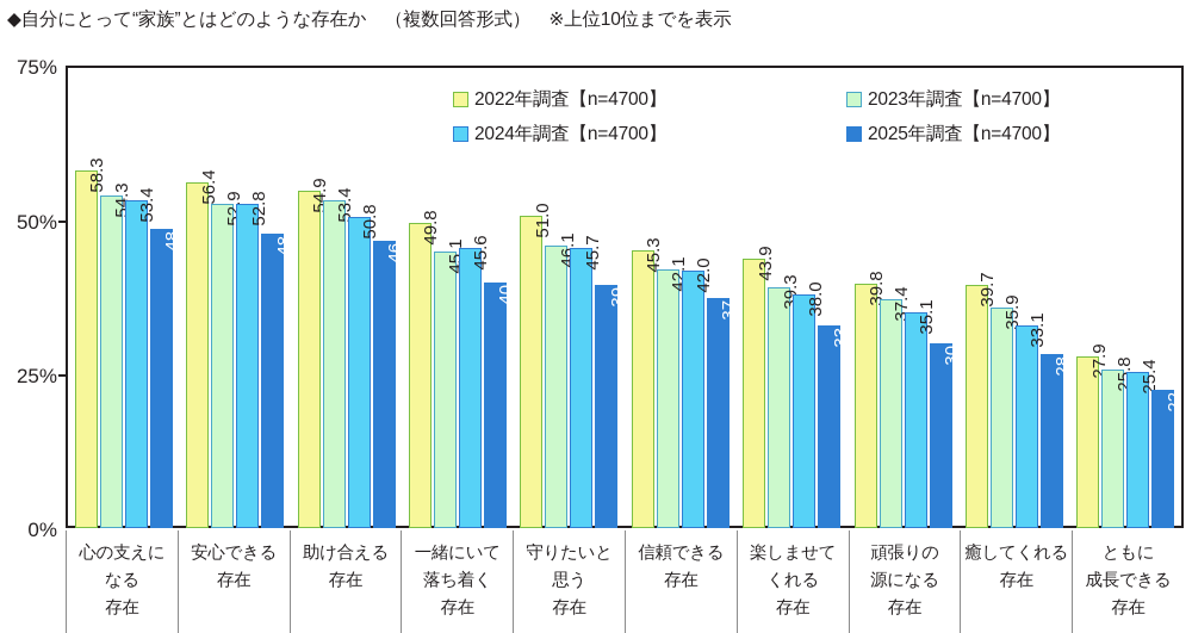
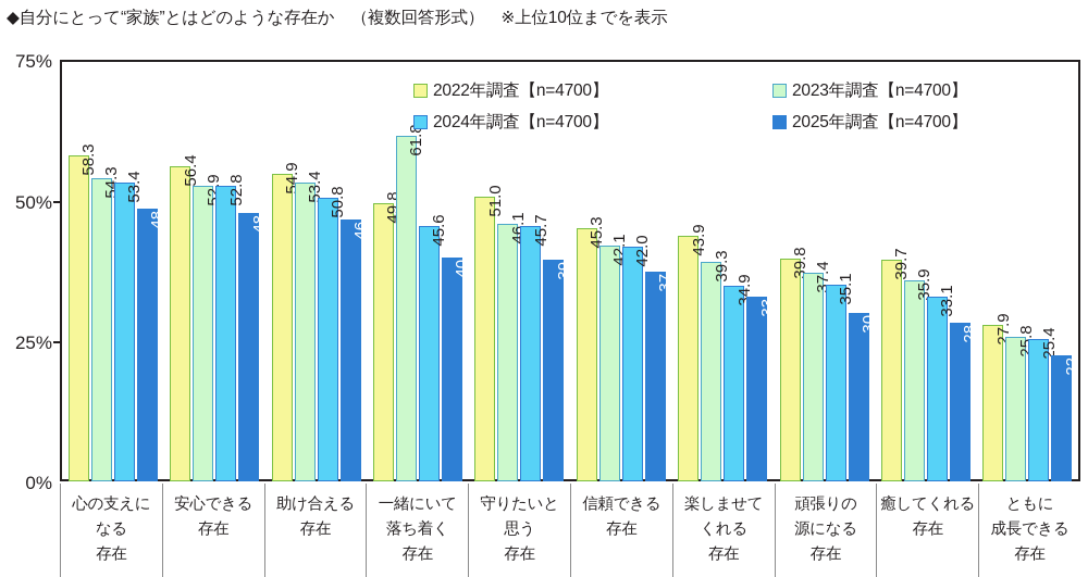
2023年調査【n=4700】/一緒にいて落ち着く存在: 45.1 -> 61.8
2024年調査【n=4700】/楽しませてくれる存在: 38.0 -> 34.9
